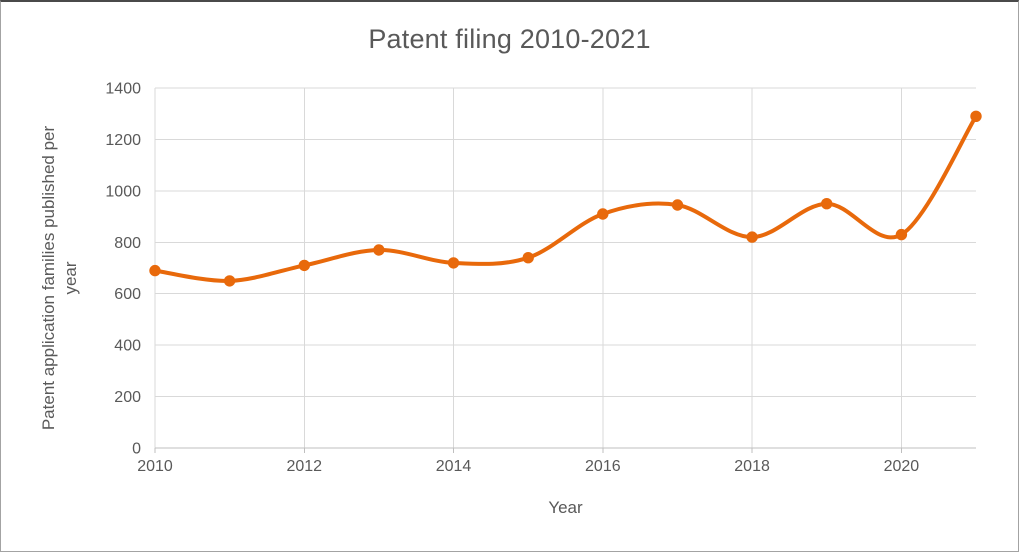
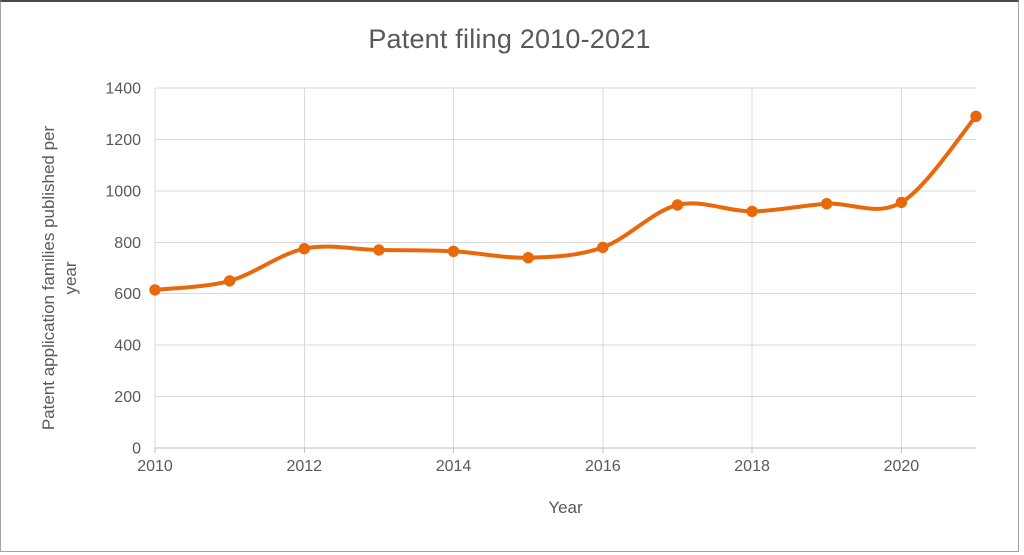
2010: 690 -> 620
2012: 710 -> 780
2014: 720 -> 760
2016: 910 -> 780
2018: 820 -> 920
2020: 830 -> 960
